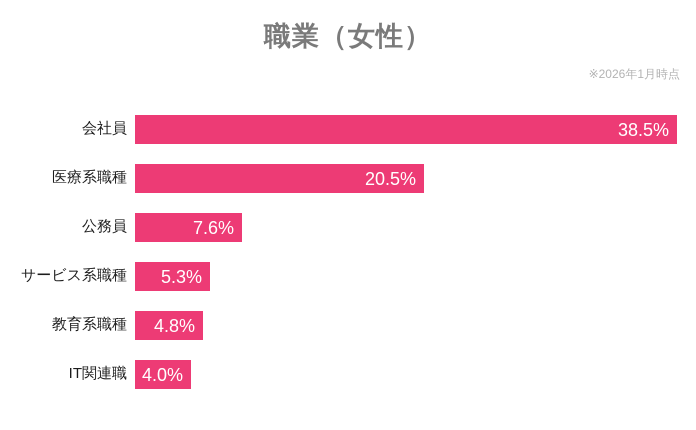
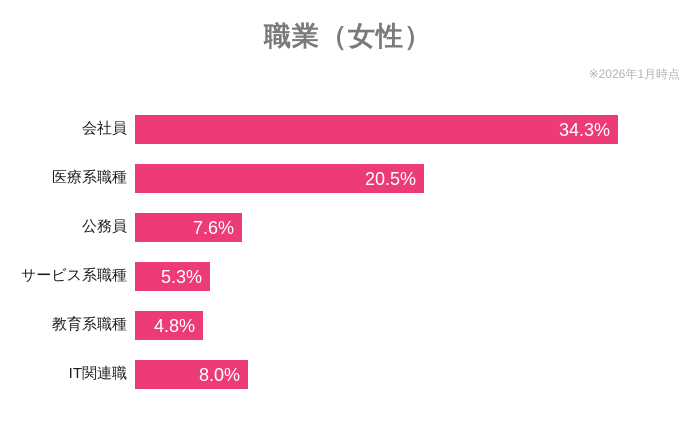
会社員: 38.5% -> 34.3%
IT関連職: 4.0% -> 8.0%
